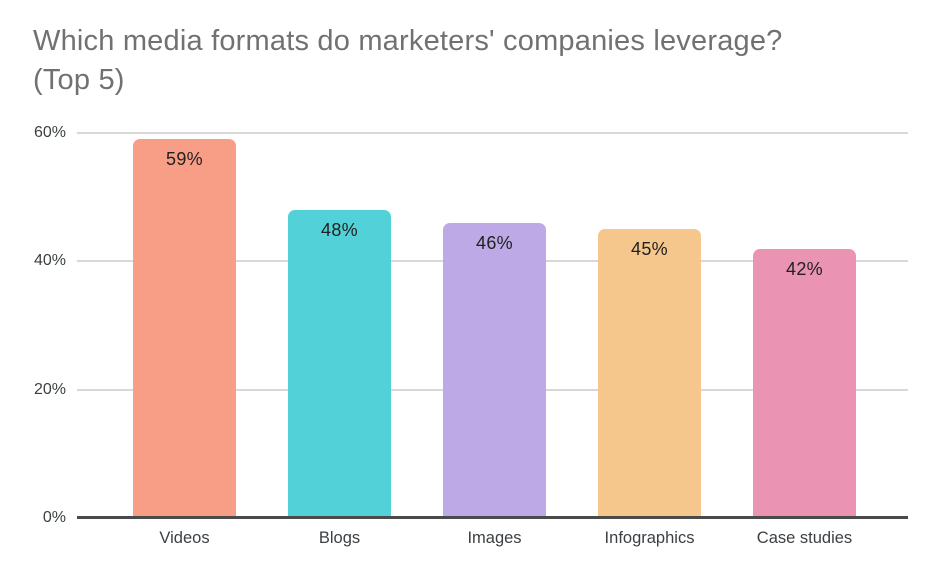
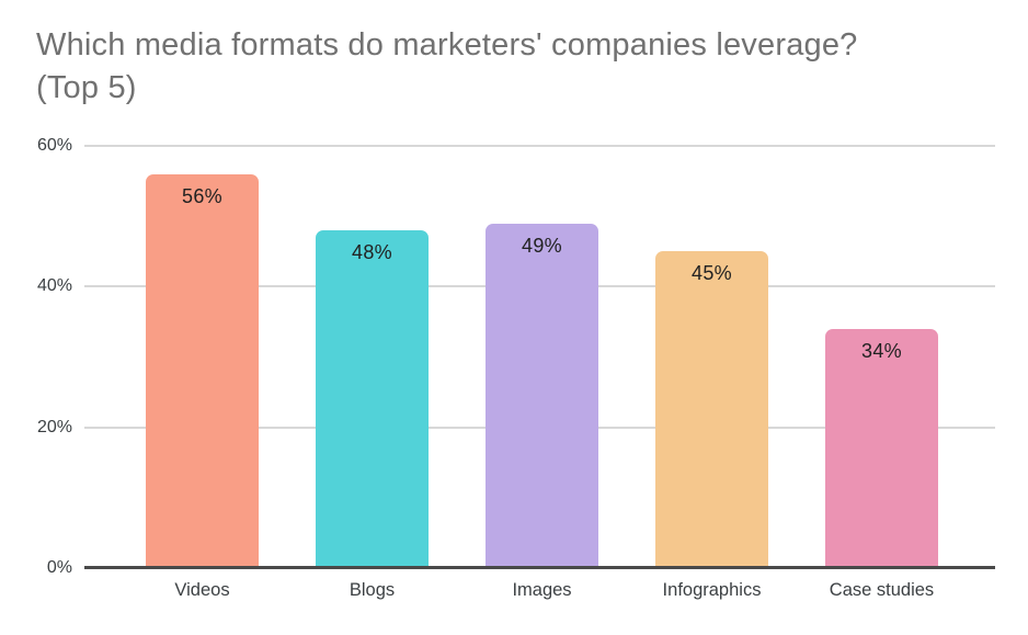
Videos: 59% -> 56%
Images: 46% -> 49%
Case studies: 42% -> 34%
